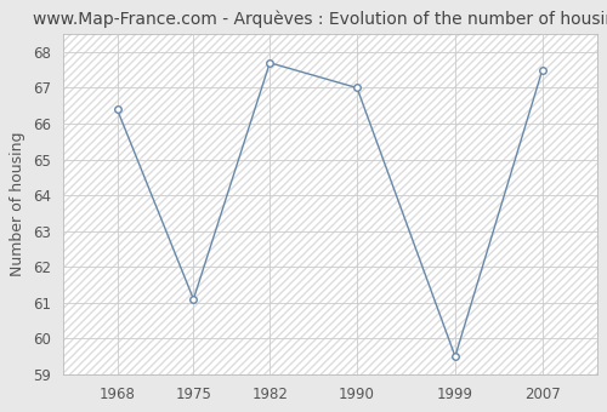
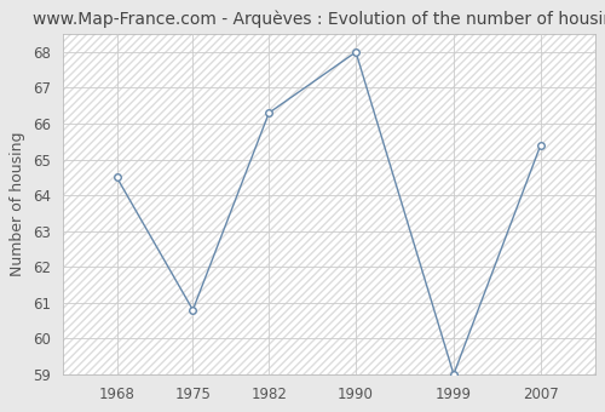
1968: 66.4 -> 64.5
1975: 61.1 -> 60.8
1982: 67.7 -> 66.3
1990: 67.0 -> 68.0
1999: 59.5 -> 59.0
2007: 67.5 -> 65.4
